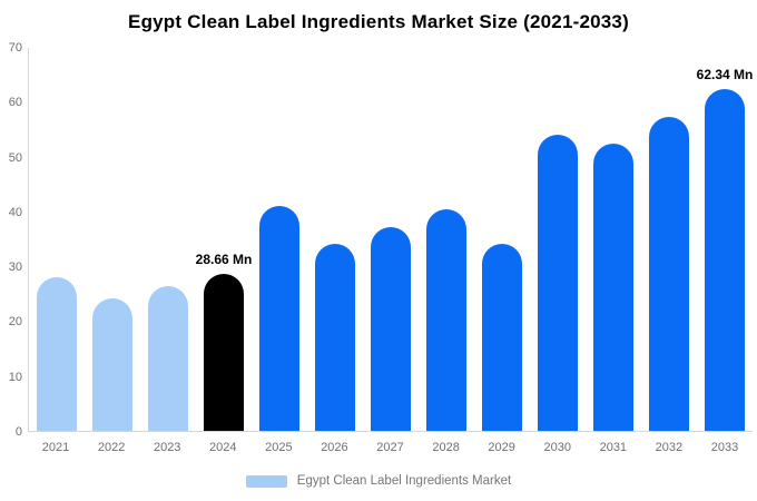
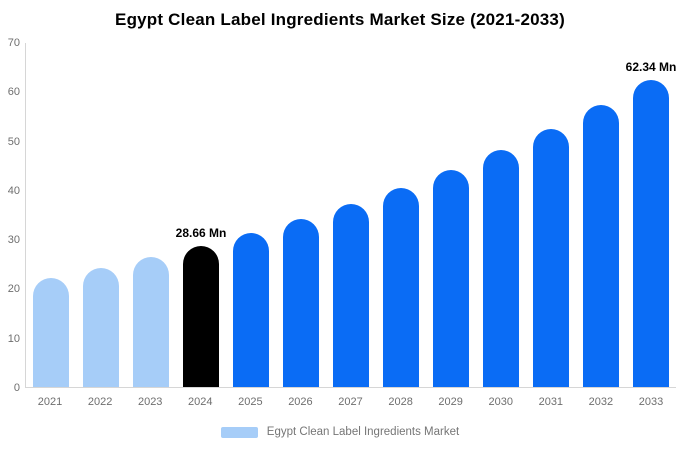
2021: 28 -> 22
2025: 41 -> 31
2029: 34 -> 44
2030: 54 -> 48
